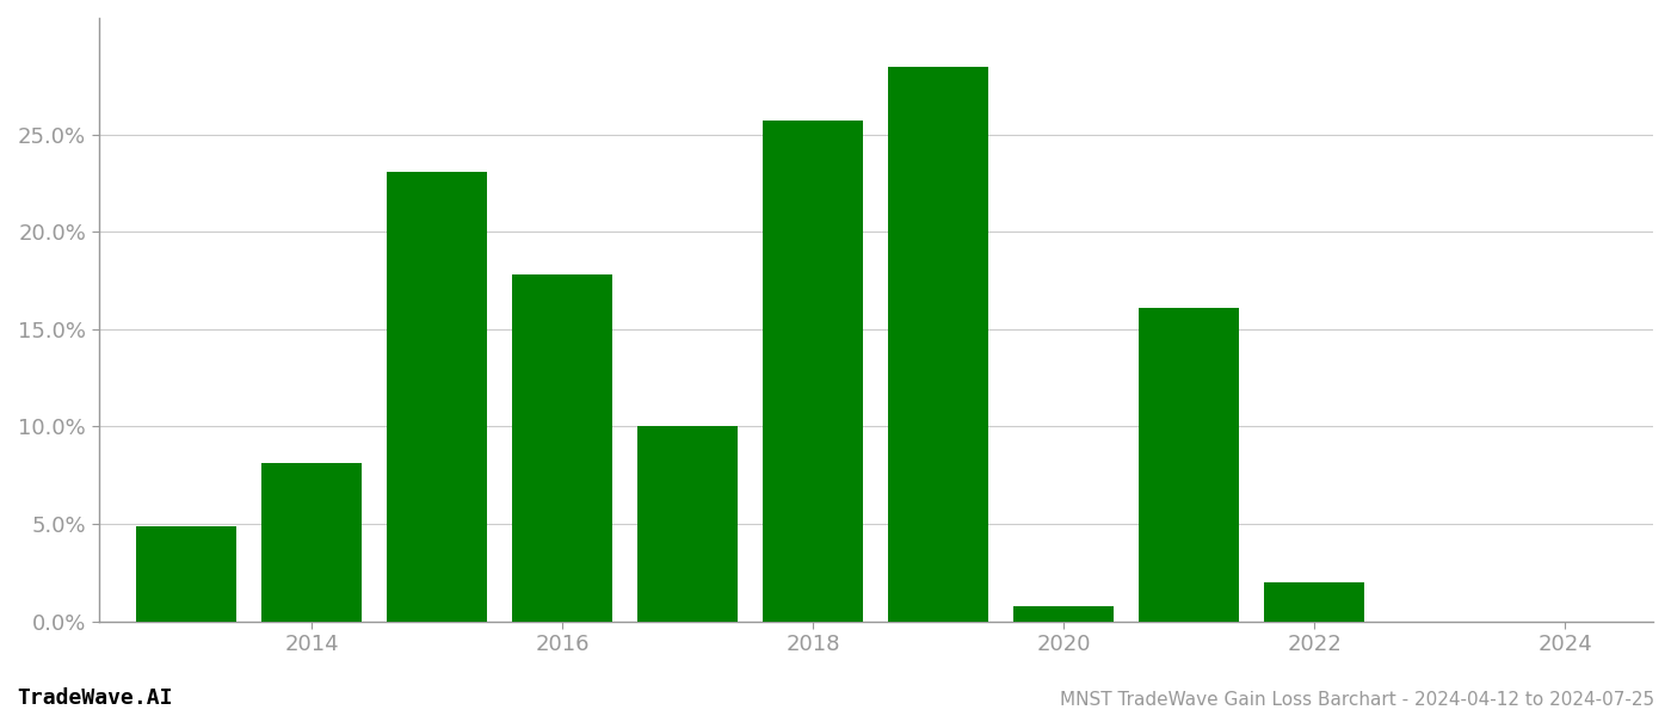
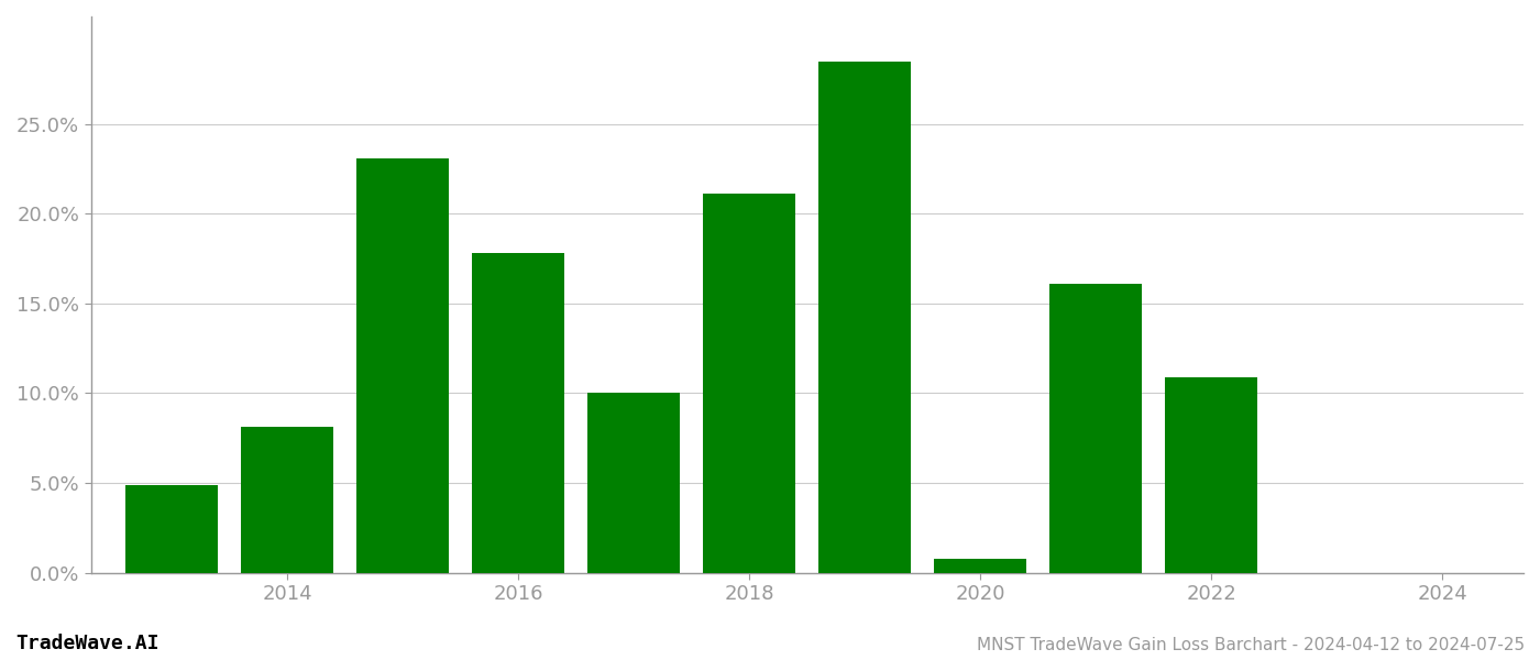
2018: 25.7% -> 21.1%
2022: 2.0% -> 10.9%
